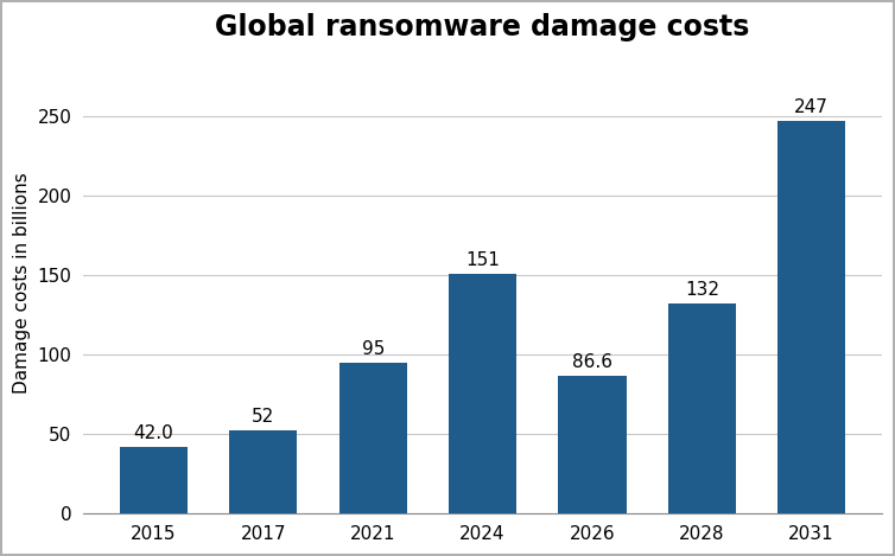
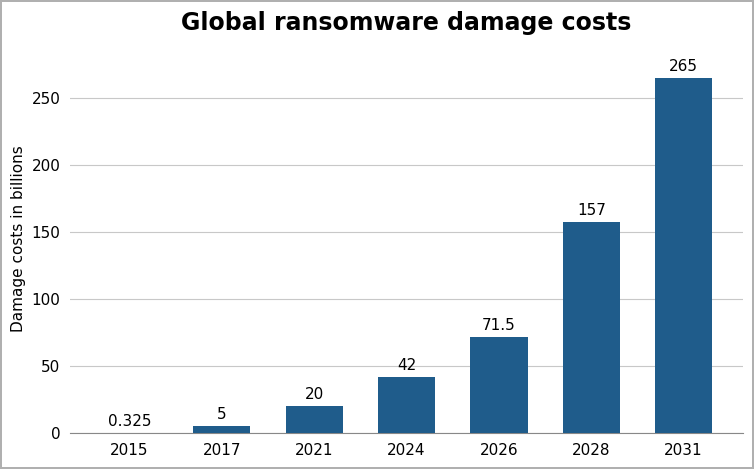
2015: 42.0 -> 0.325
2017: 52 -> 5
2021: 95 -> 20
2024: 151 -> 42
2026: 86.6 -> 71.5
2028: 132 -> 157
2031: 247 -> 265
